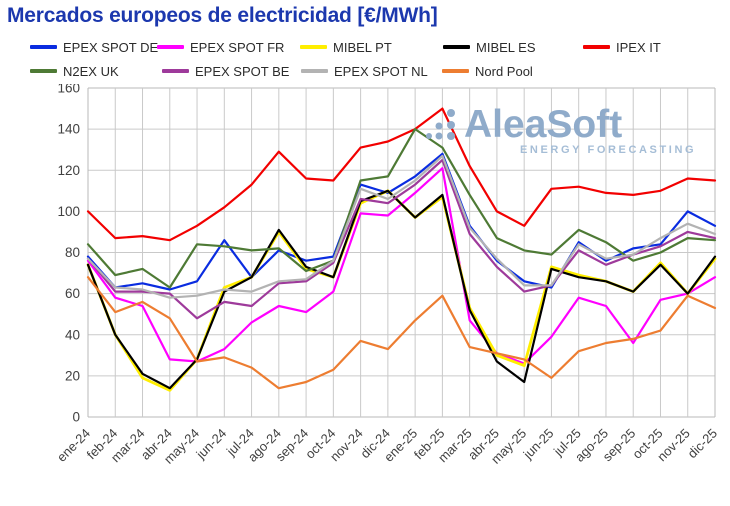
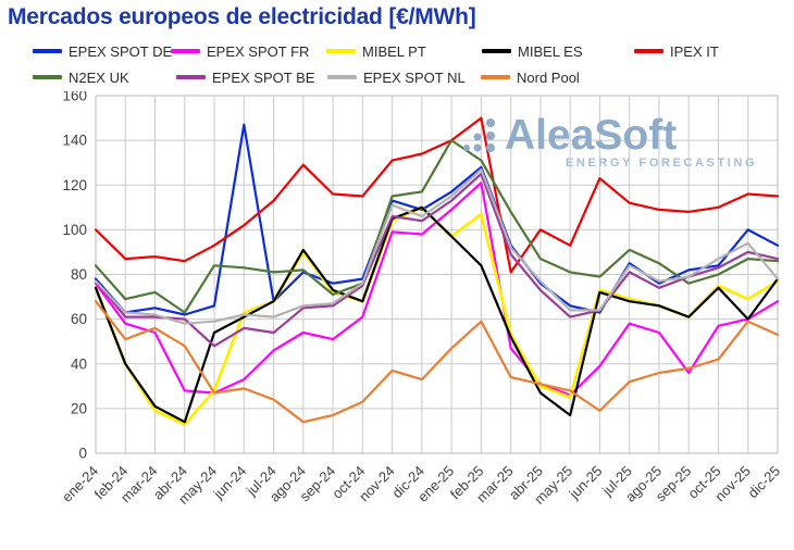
MIBEL ES/may-24: 28 -> 54
EPEX SPOT DE/jun-24: 86 -> 147
MIBEL ES/feb-25: 108 -> 84
IPEX IT/mar-25: 122 -> 81
IPEX IT/jun-25: 111 -> 123
MIBEL PT/nov-25: 60 -> 69
EPEX SPOT NL/dic-25: 89 -> 78
